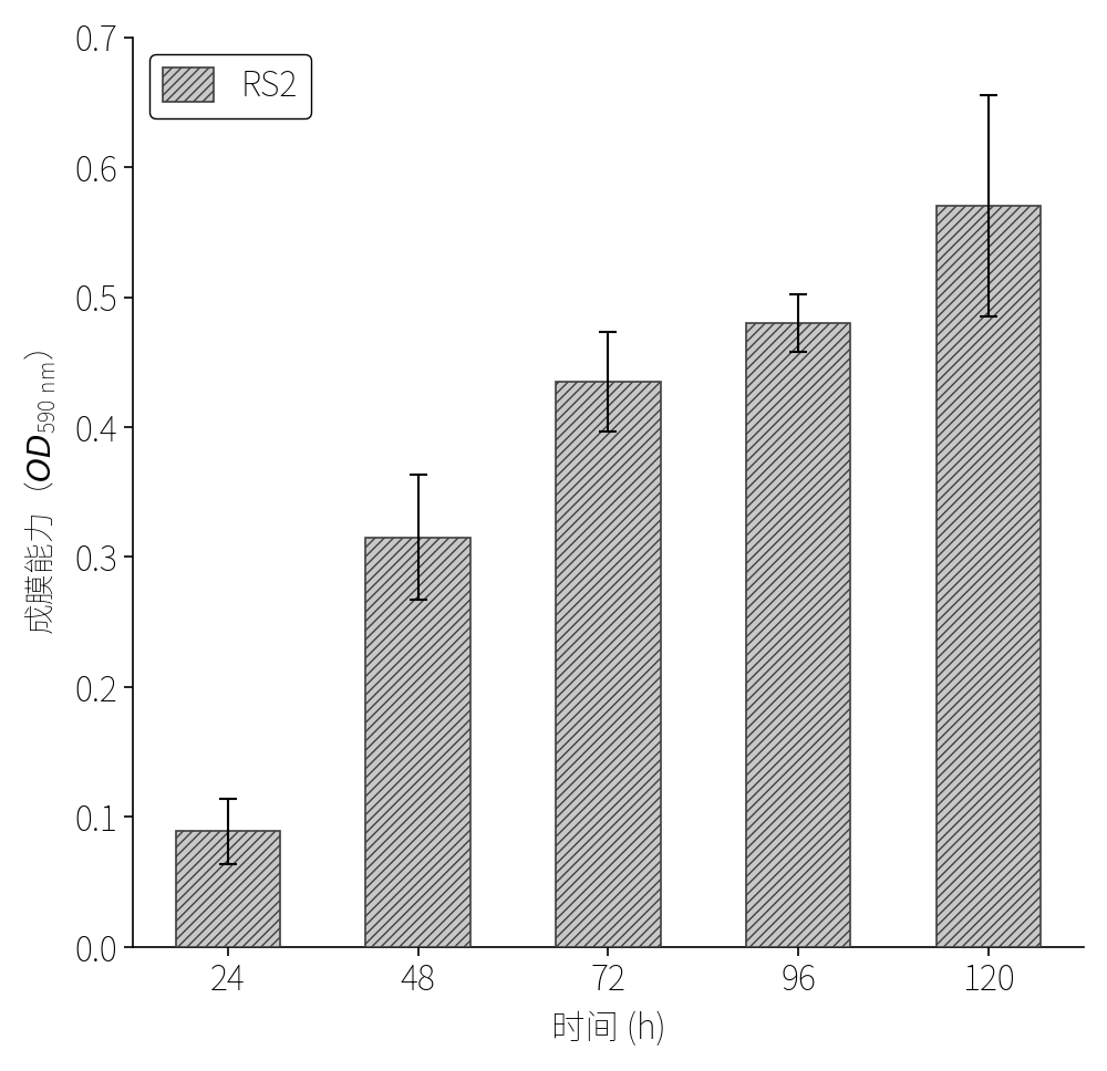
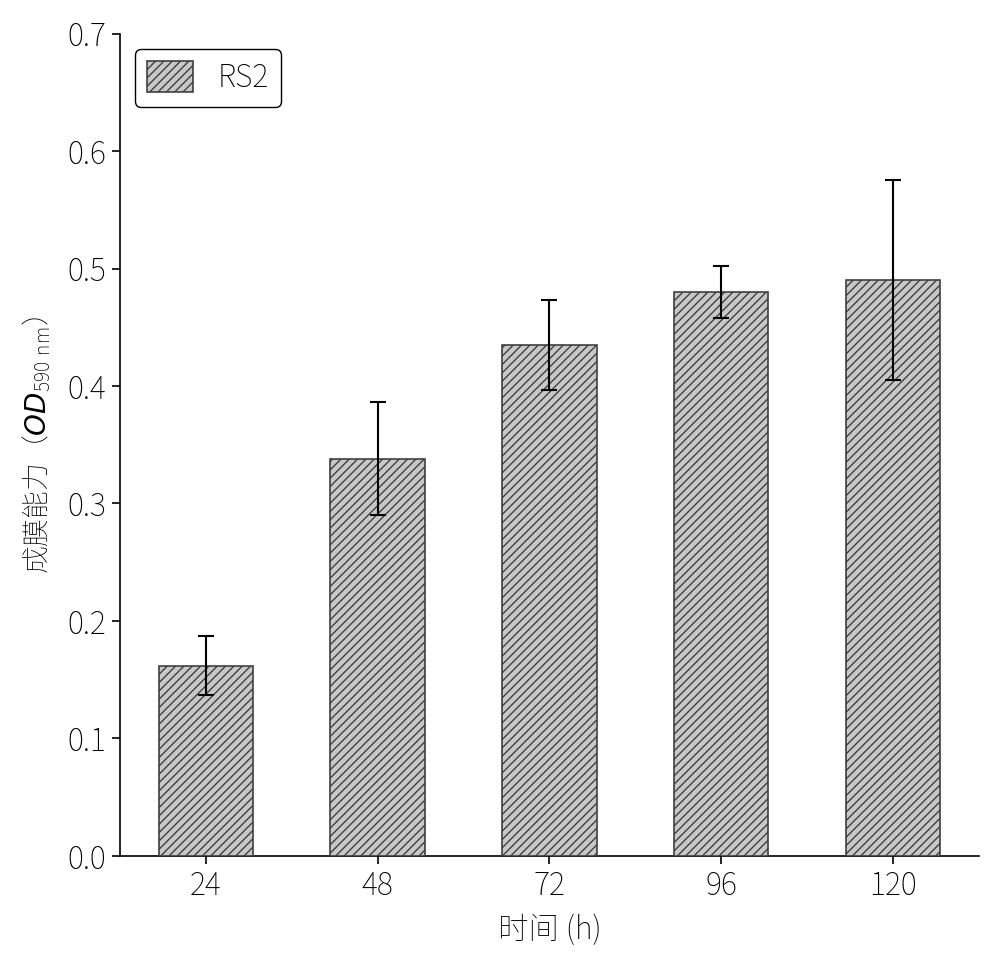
24: 0.089 -> 0.162
48: 0.315 -> 0.338
120: 0.570 -> 0.490
